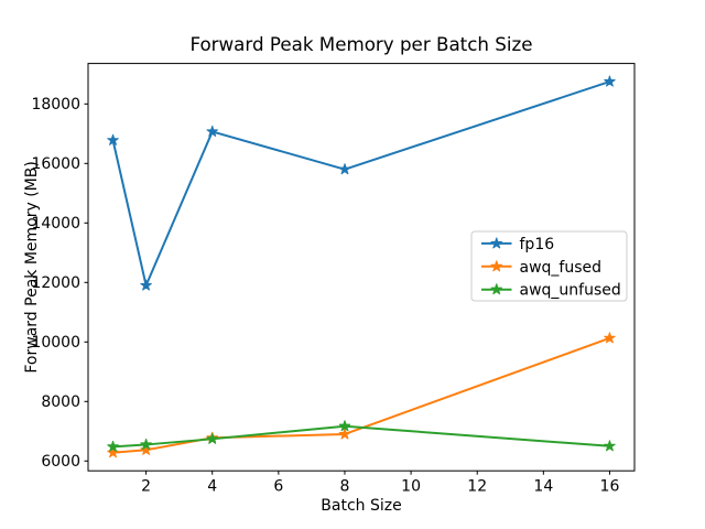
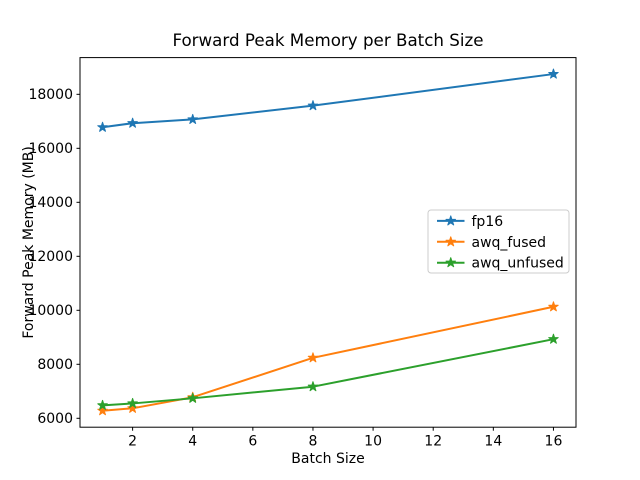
fp16/2: 11900 -> 16900
fp16/8: 15800 -> 17600
awq_fused/8: 6900 -> 8200
awq_unfused/16: 6500 -> 8900
